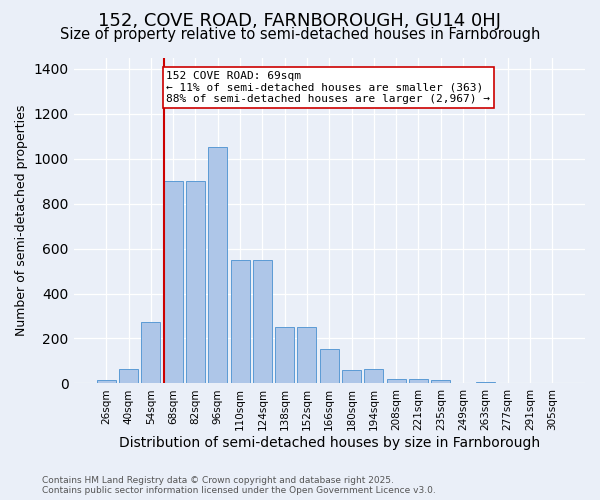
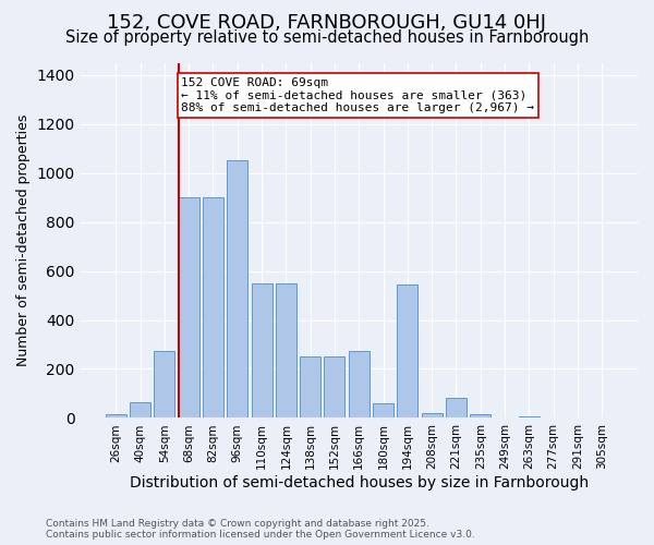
166sqm: 155 -> 275
194sqm: 65 -> 545
221sqm: 20 -> 80
